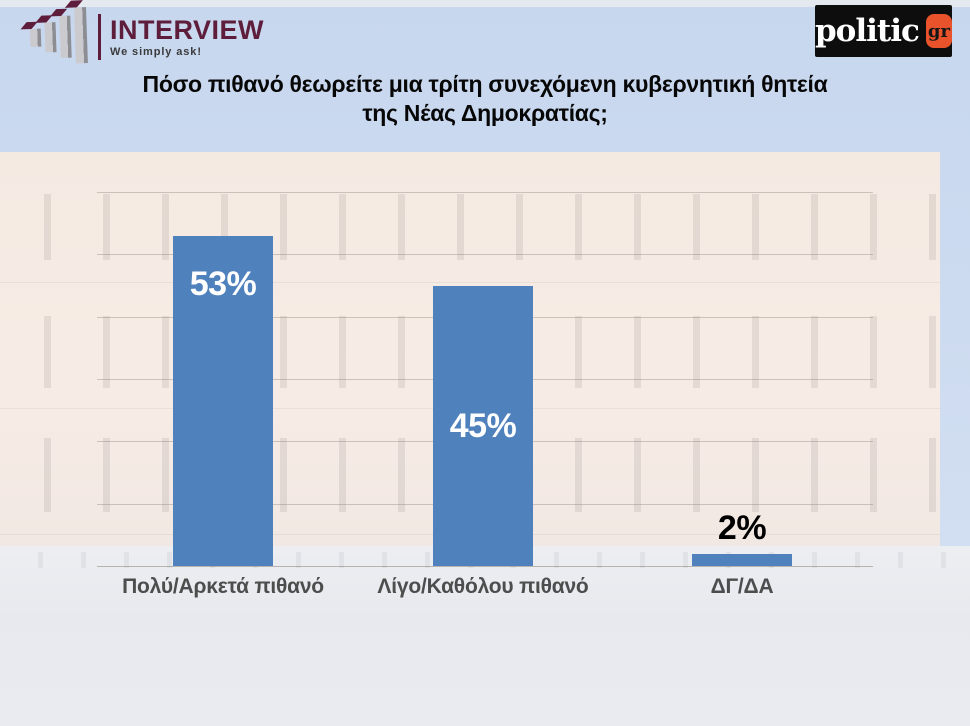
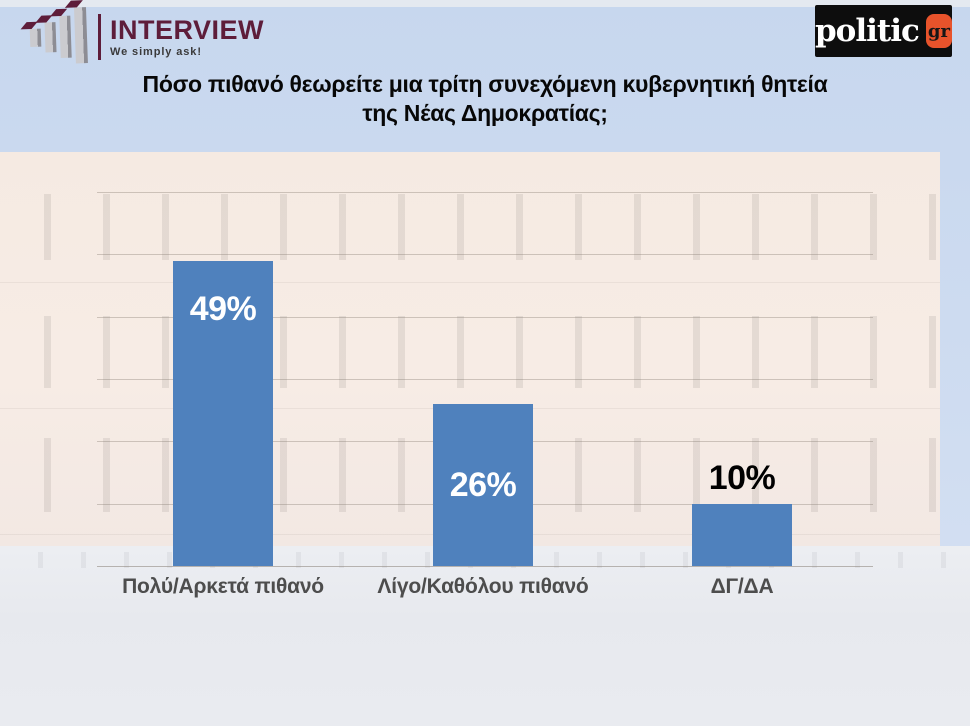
Πολύ/Αρκετά πιθανό: 53% -> 49%
Λίγο/Καθόλου πιθανό: 45% -> 26%
ΔΓ/ΔΑ: 2% -> 10%
